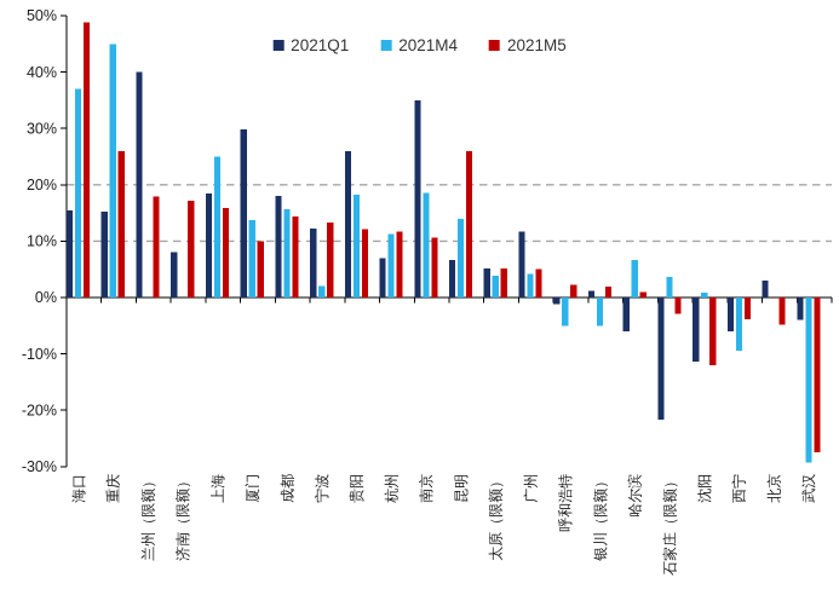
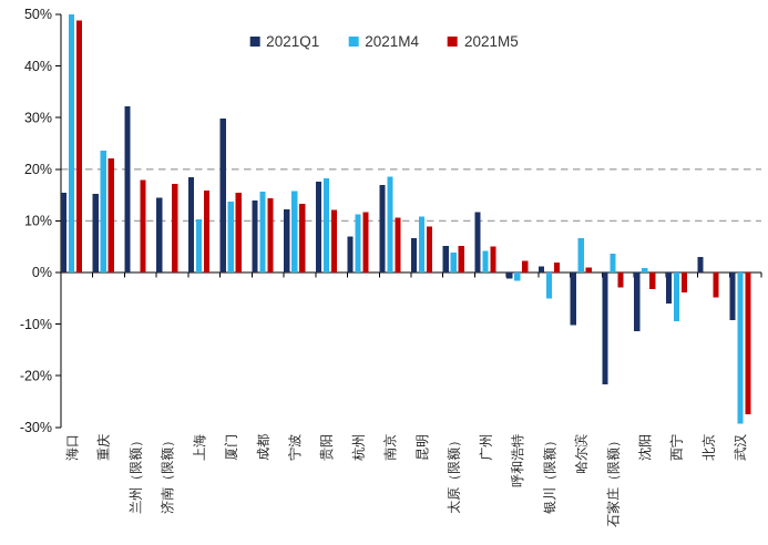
2021M4/海口: 37% -> 50%
2021M4/重庆: 45% -> 24%
2021M5/重庆: 26% -> 22%
2021Q1/兰州（限额）: 40% -> 32%
2021Q1/济南（限额）: 8% -> 14%
2021M4/上海: 25% -> 10%
2021M5/厦门: 10% -> 16%
2021Q1/成都: 18% -> 14%
2021M4/宁波: 2% -> 16%
2021Q1/贵阳: 26% -> 18%
2021Q1/南京: 35% -> 17%
2021M4/昆明: 14% -> 11%
2021M5/昆明: 26% -> 9%
2021M4/呼和浩特: -5% -> -2%
2021Q1/哈尔滨: -6% -> -10%
2021M5/沈阳: -12% -> -3%
2021Q1/武汉: -4% -> -9%
